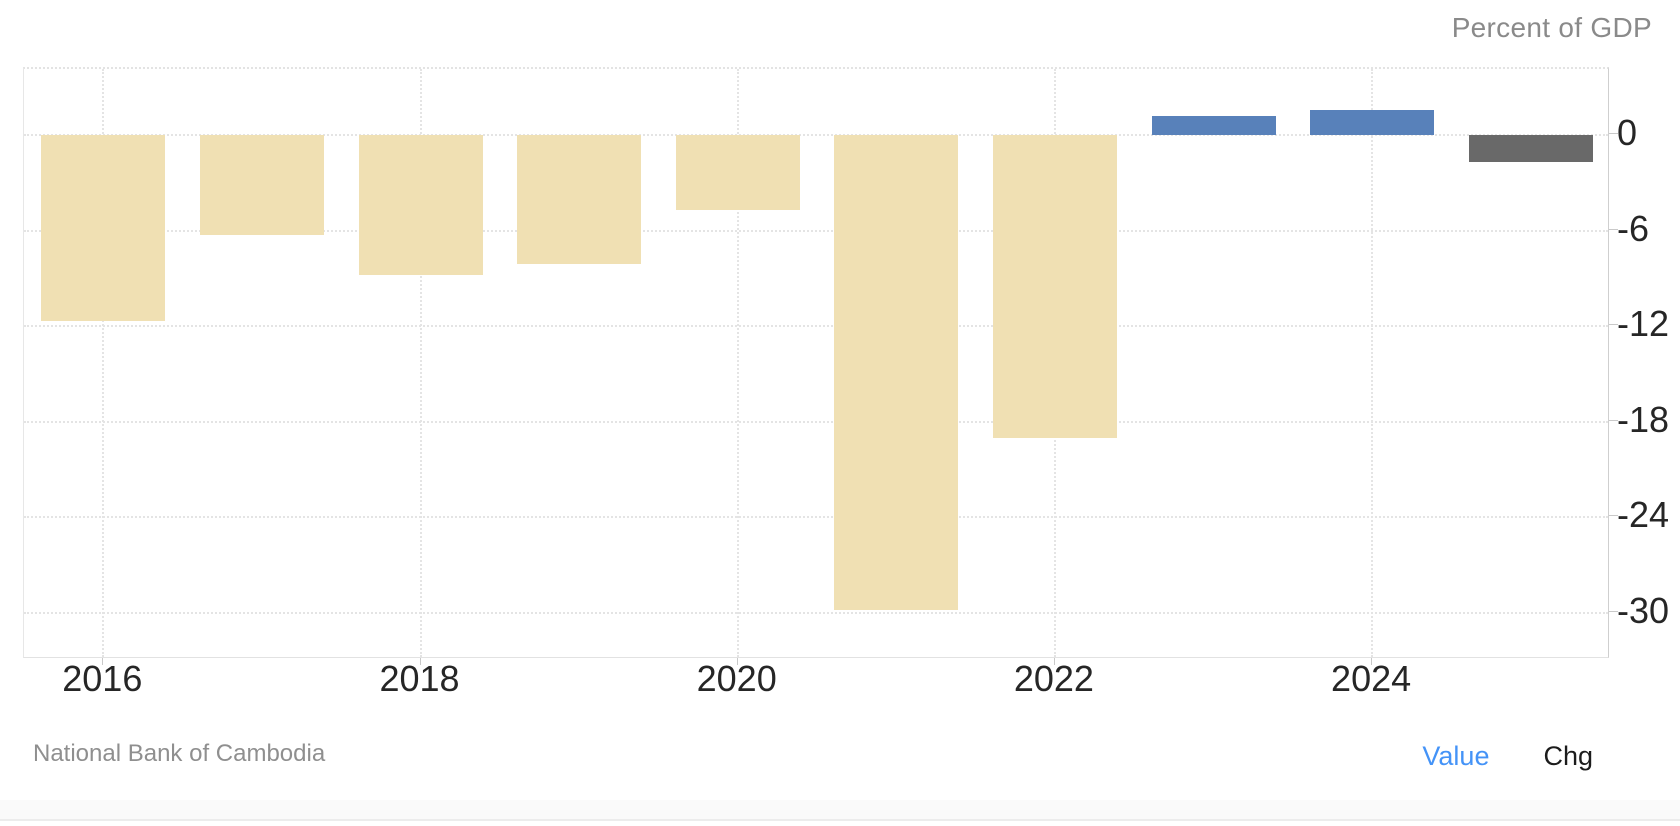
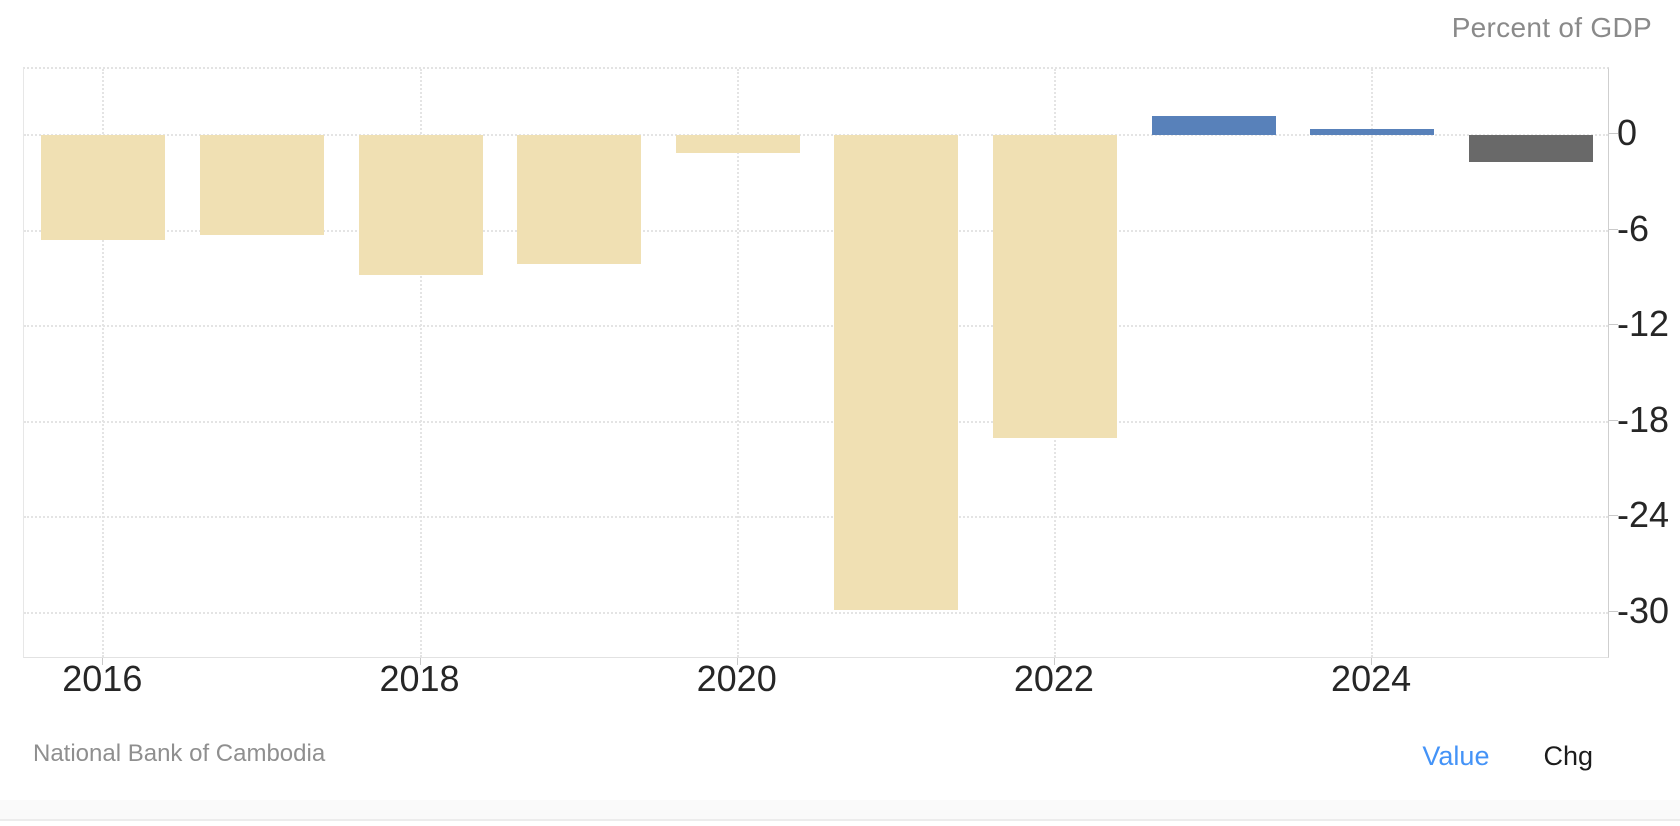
2016: -11.7 -> -6.6
2020: -4.7 -> -1.1
2024: 1.6 -> 0.4
